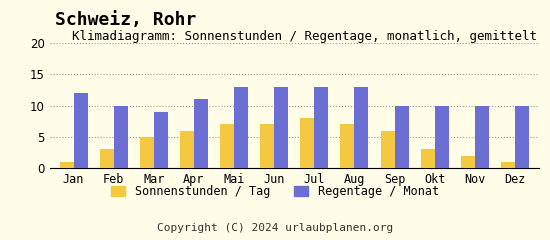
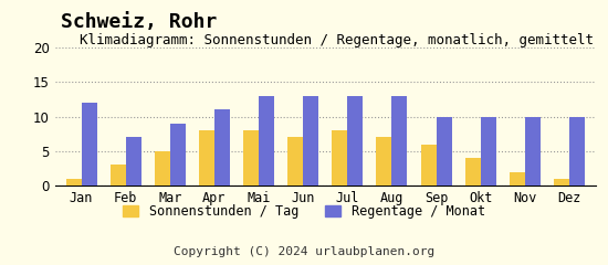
Regentage / Monat/Feb: 10 -> 7
Sonnenstunden / Tag/Apr: 6 -> 8
Sonnenstunden / Tag/Mai: 7 -> 8
Sonnenstunden / Tag/Okt: 3 -> 4
